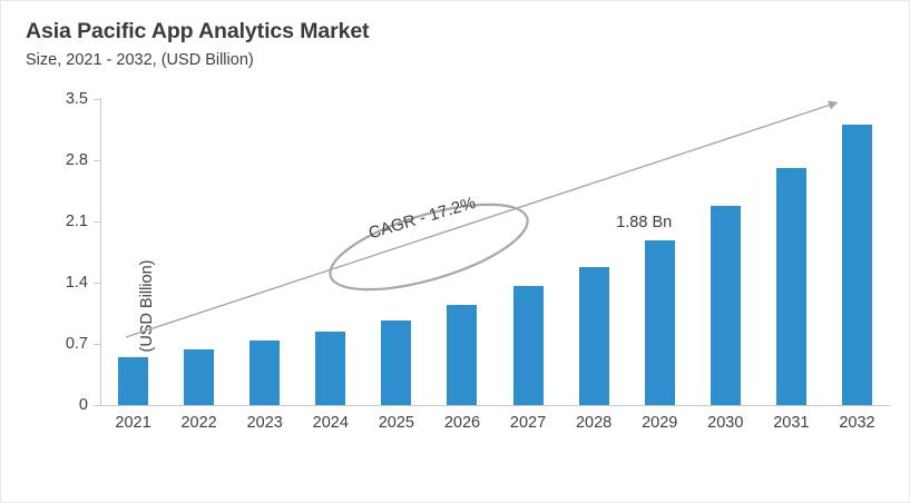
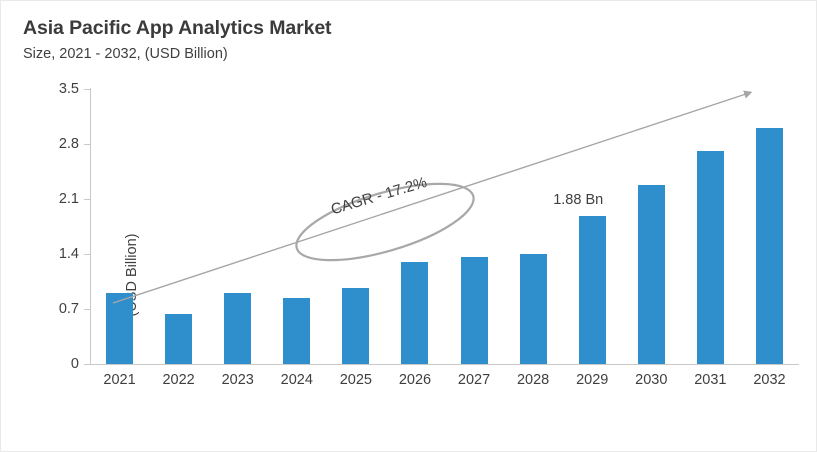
2021: 0.6 -> 0.9
2023: 0.7 -> 0.9
2026: 1.1 -> 1.3
2028: 1.6 -> 1.4
2032: 3.2 -> 3.0
